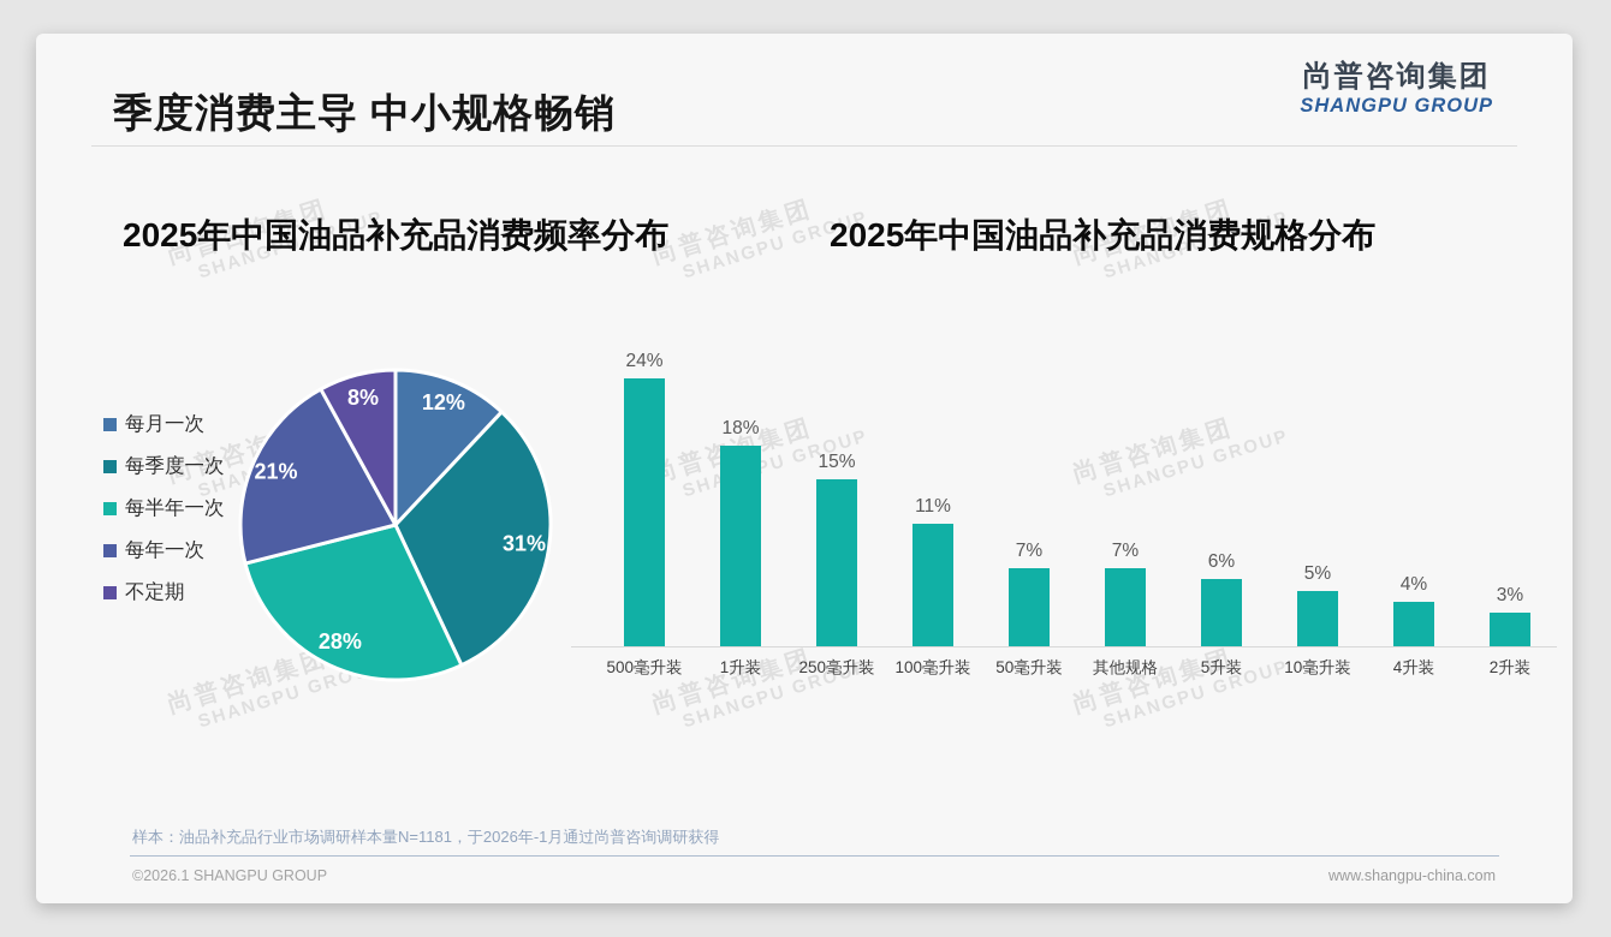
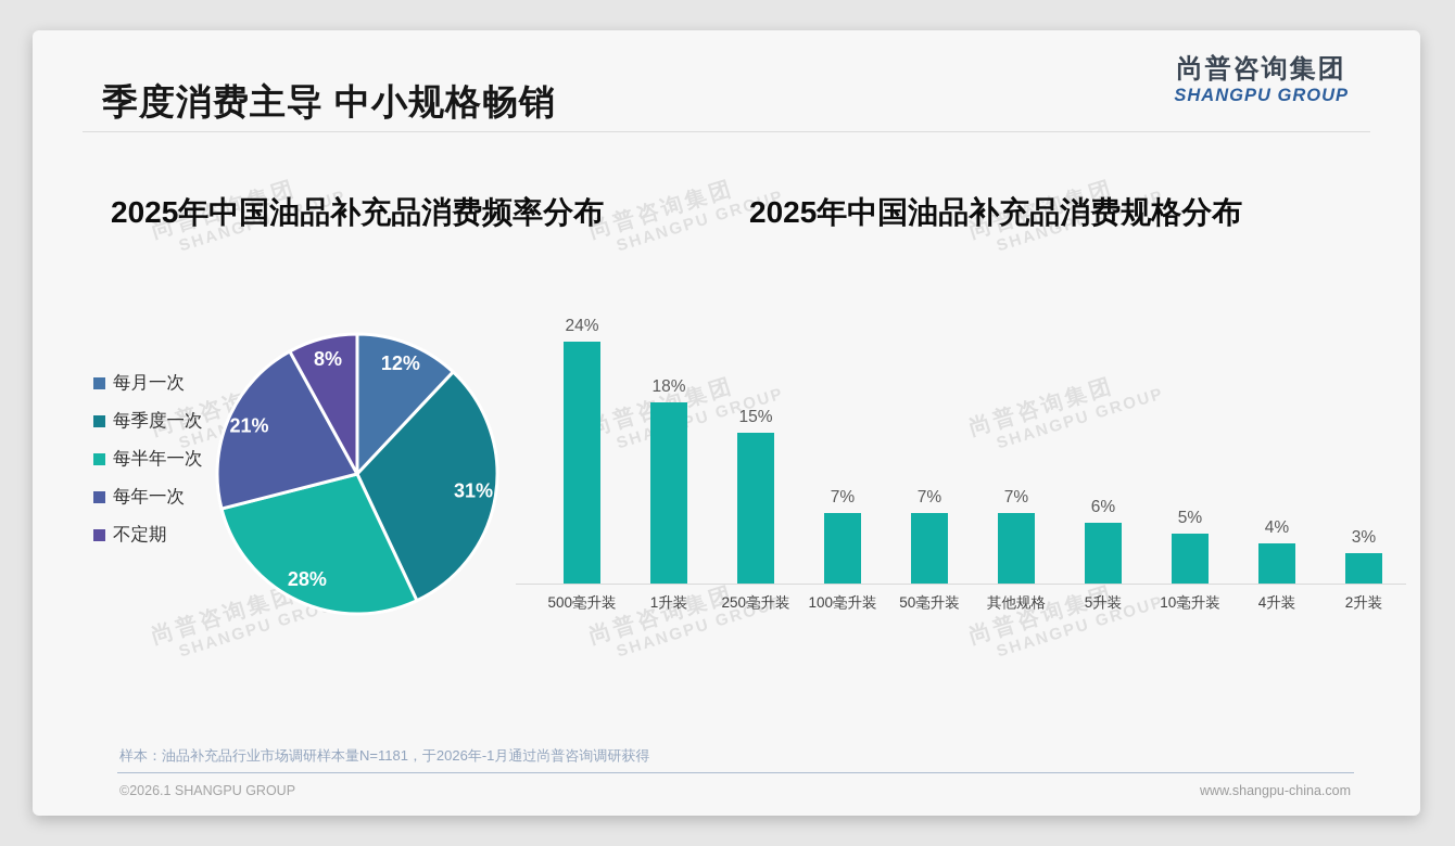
2025年中国油品补充品消费规格分布/100毫升装: 11% -> 7%
